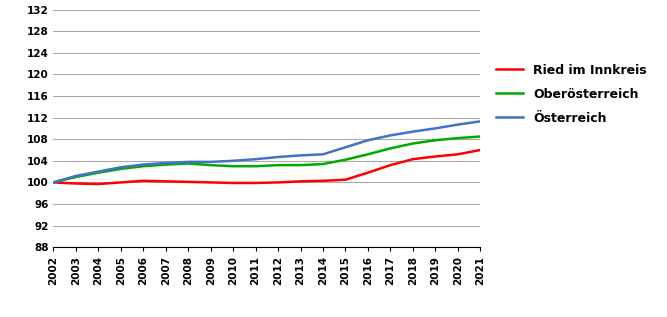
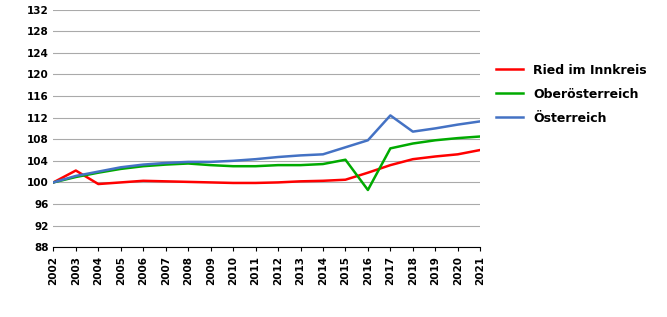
Ried im Innkreis/2003: 99.8 -> 102.2
Oberösterreich/2016: 105.2 -> 98.6
Österreich/2017: 108.7 -> 112.4
